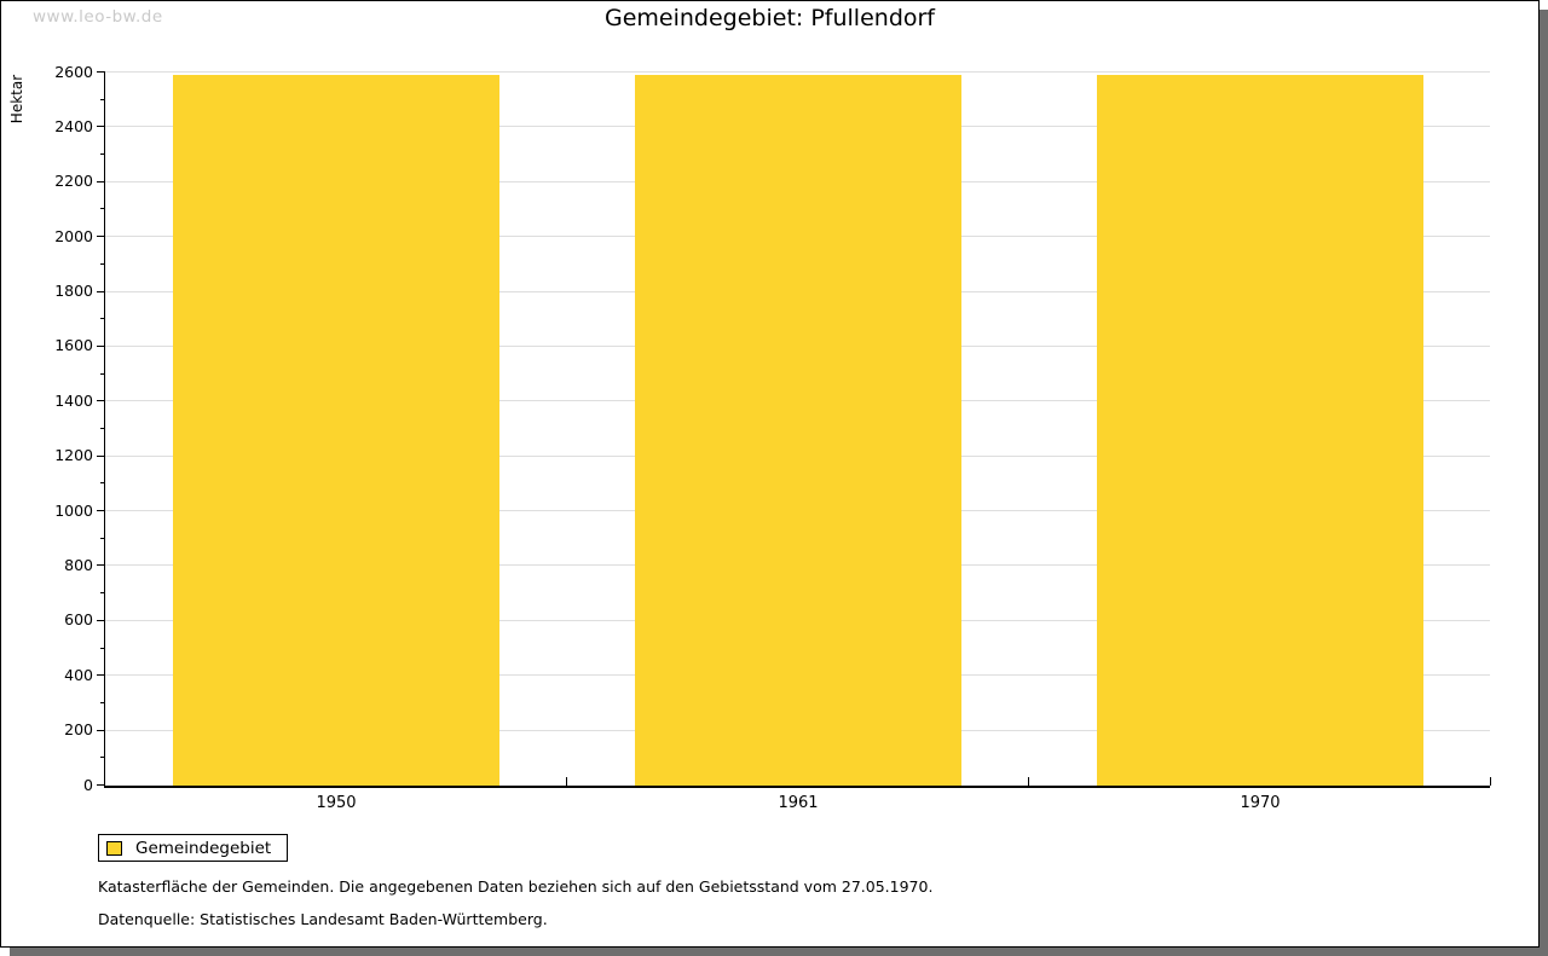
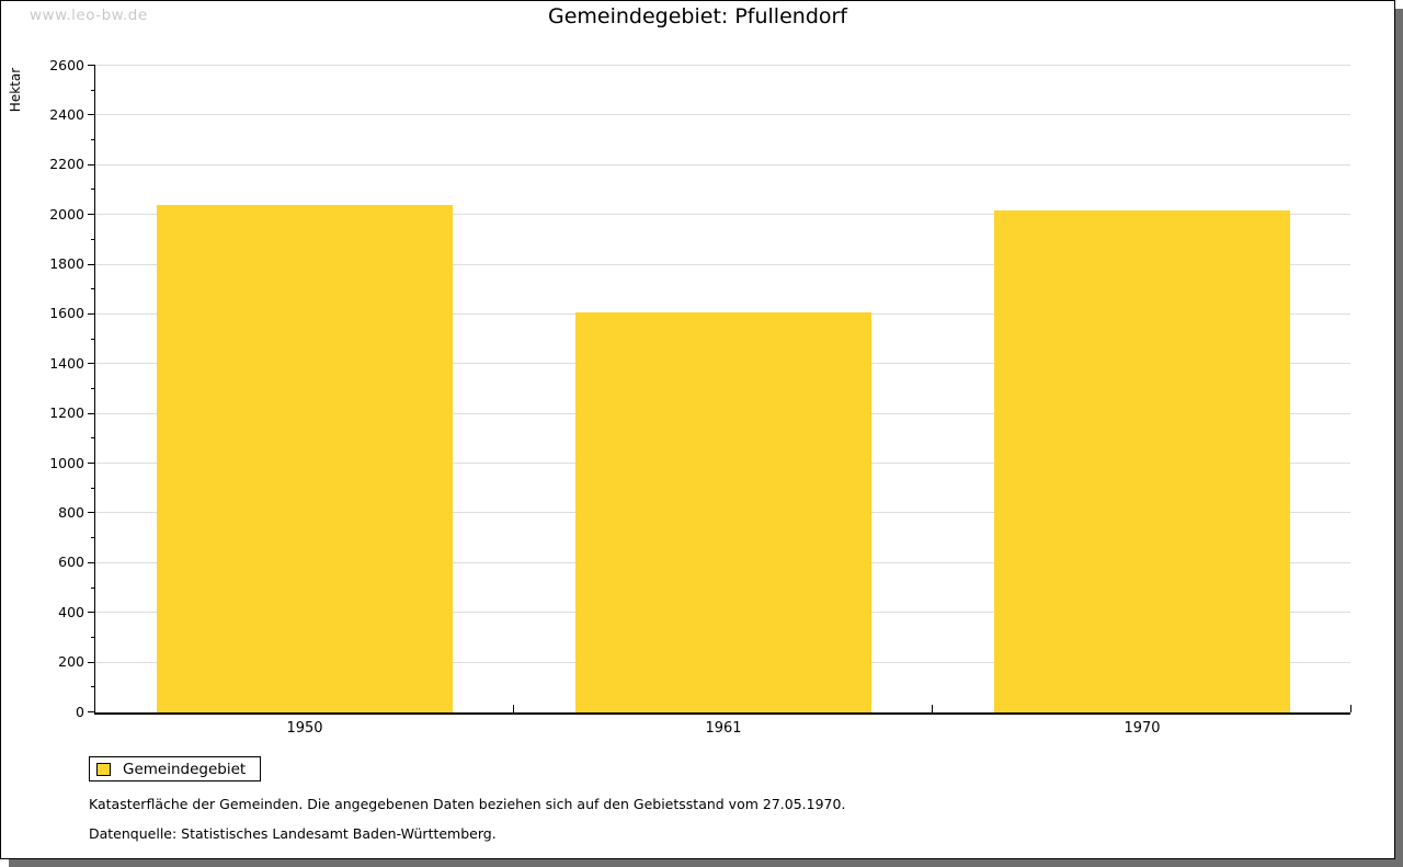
1950: 2590 -> 2040
1961: 2590 -> 1610
1970: 2590 -> 2020
